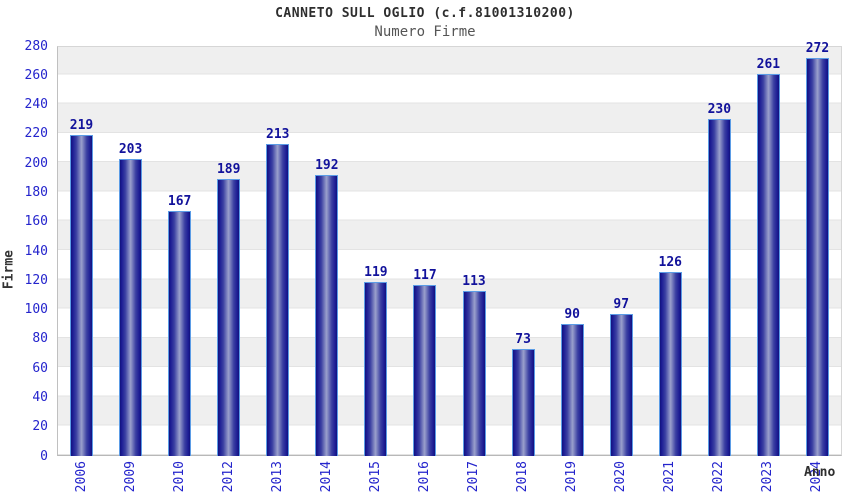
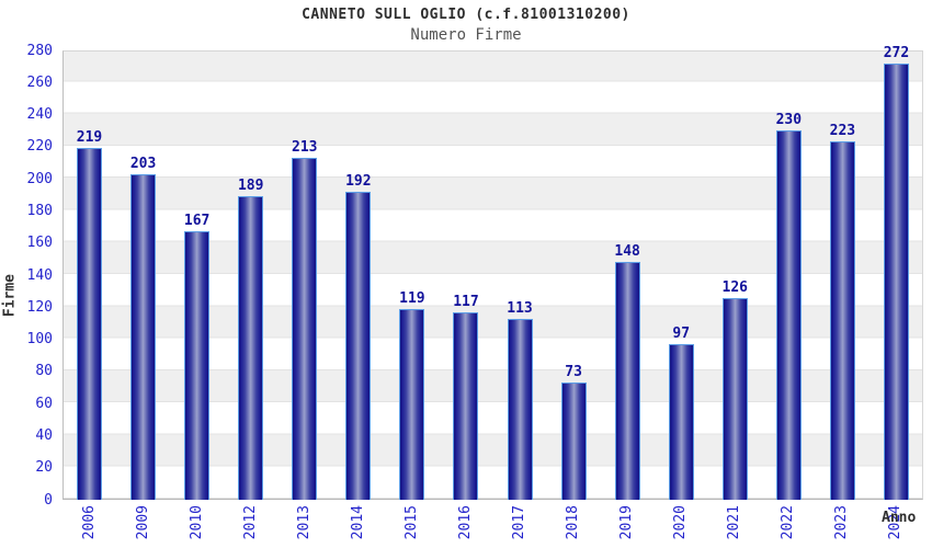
2019: 90 -> 148
2023: 261 -> 223
